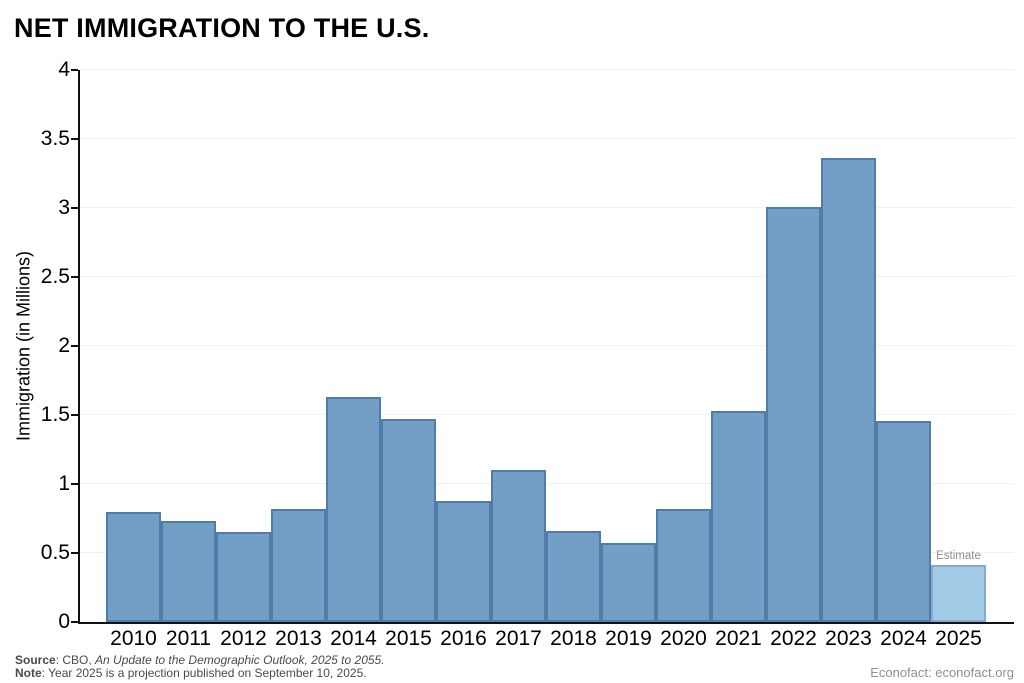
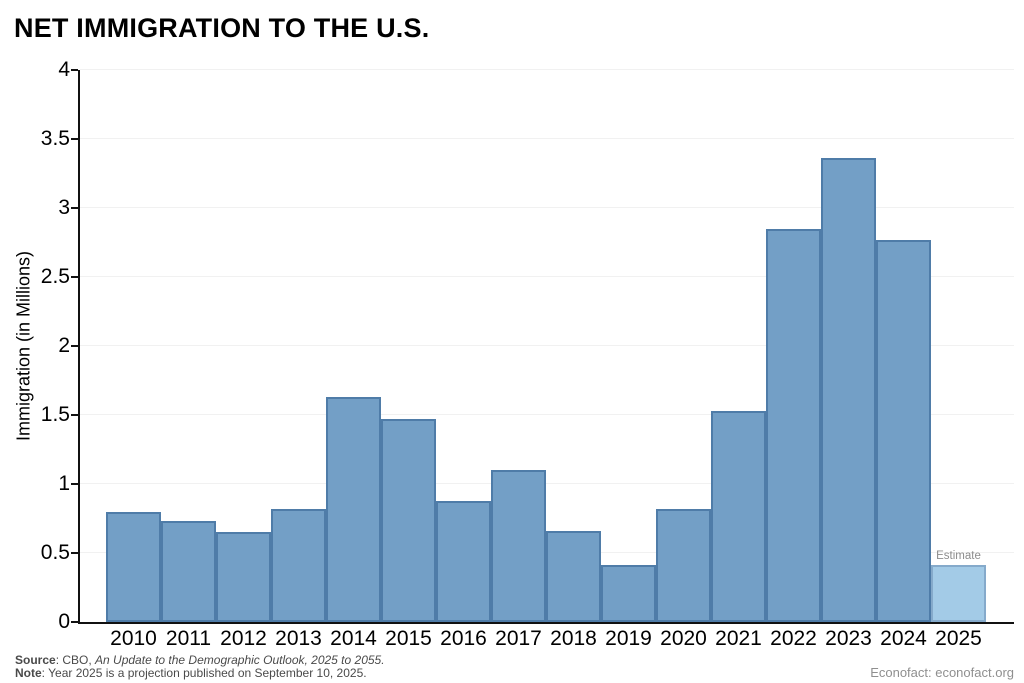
2019: 0.57 -> 0.41
2022: 3.01 -> 2.85
2024: 1.46 -> 2.77
